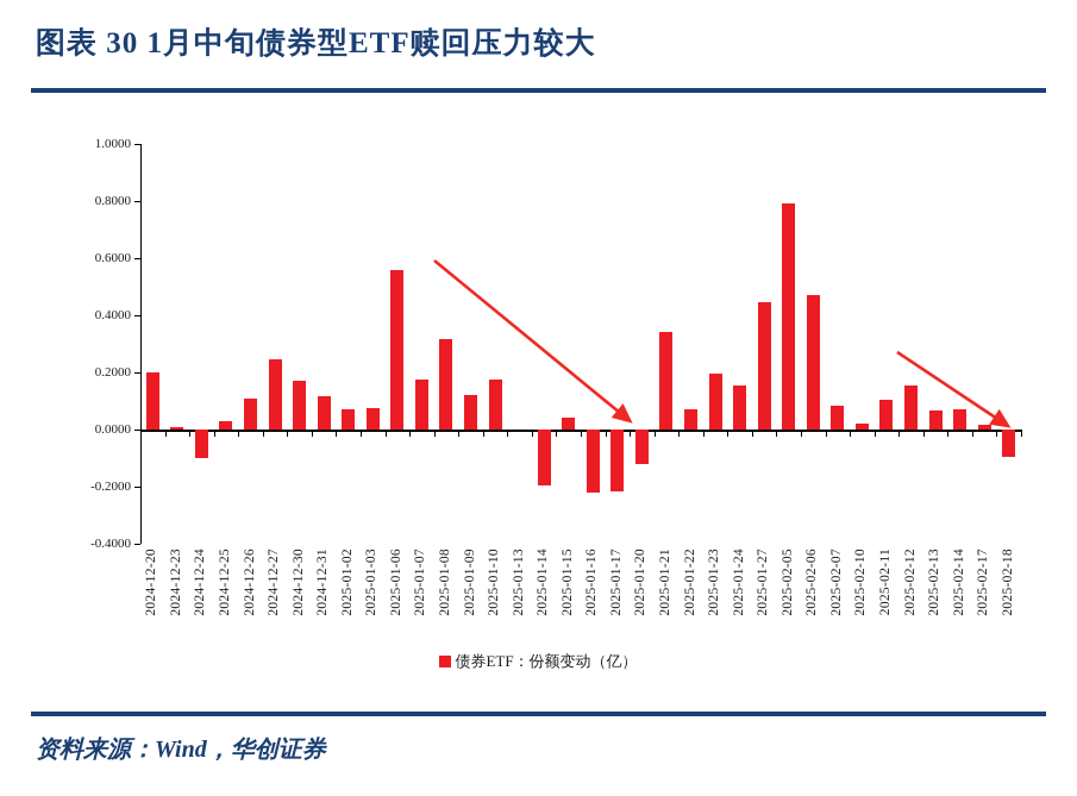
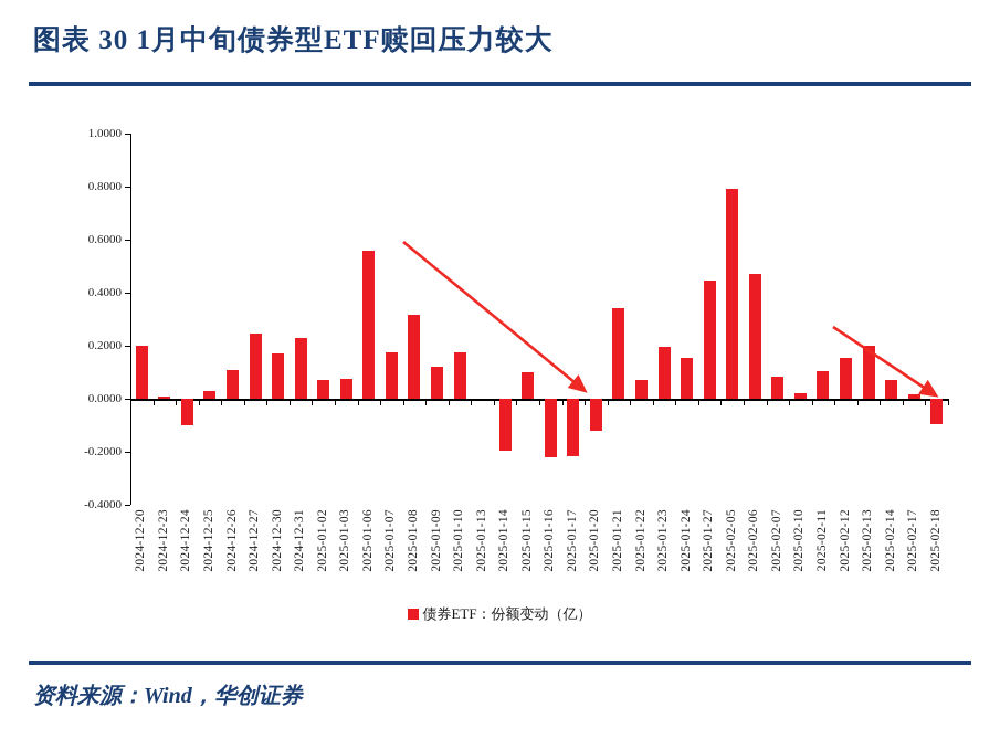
2024-12-31: 0.12 -> 0.23
2025-01-15: 0.04 -> 0.10
2025-02-13: 0.07 -> 0.20
